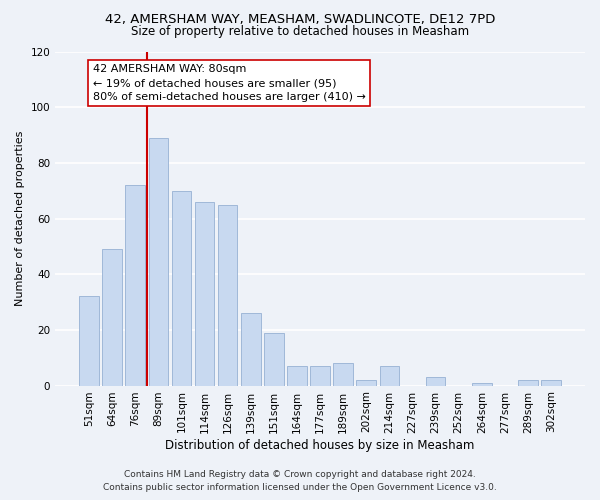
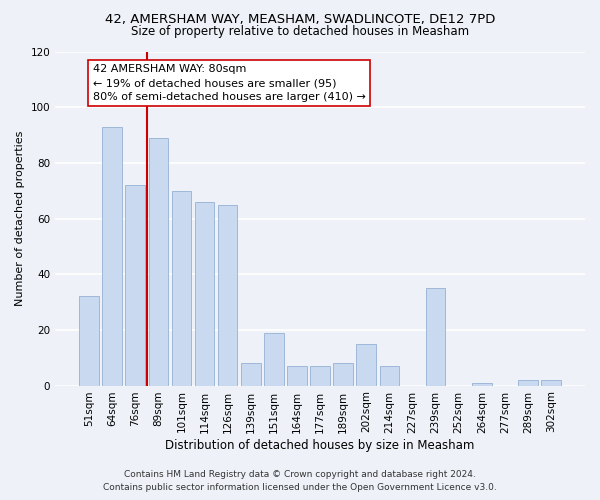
64sqm: 49 -> 93
139sqm: 26 -> 8
202sqm: 2 -> 15
239sqm: 3 -> 35
